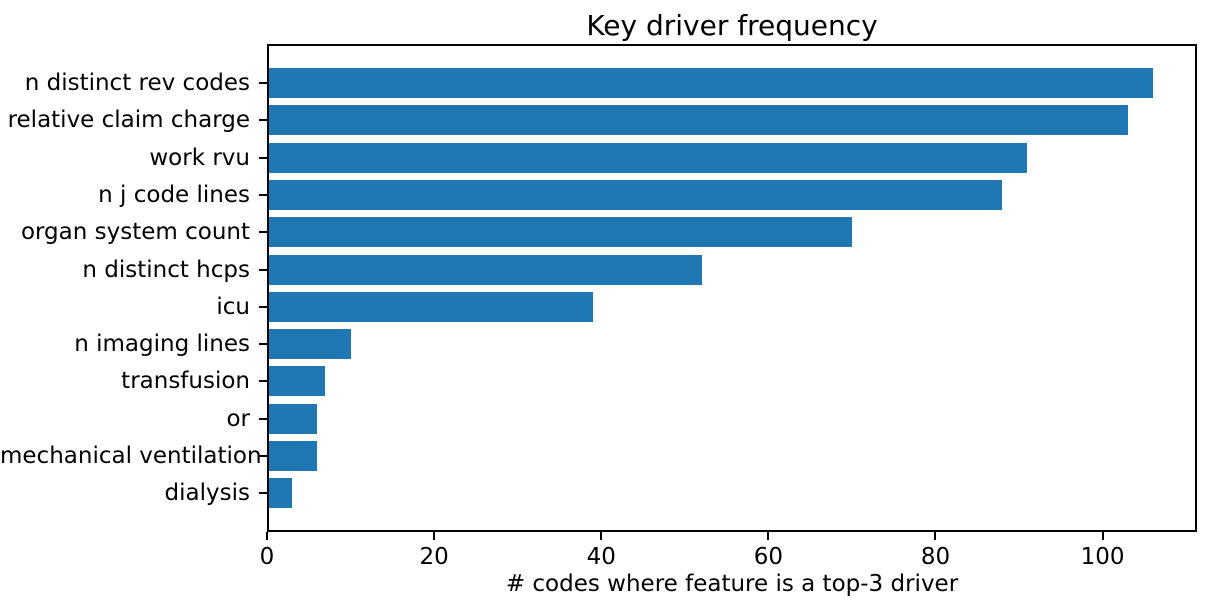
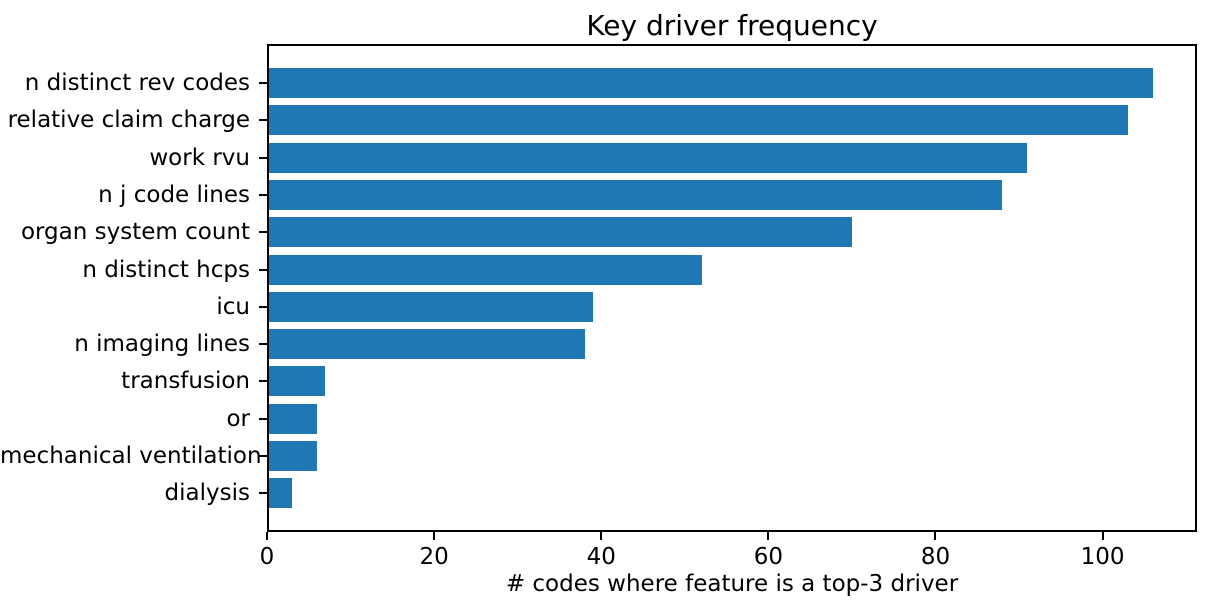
n imaging lines: 10 -> 38
